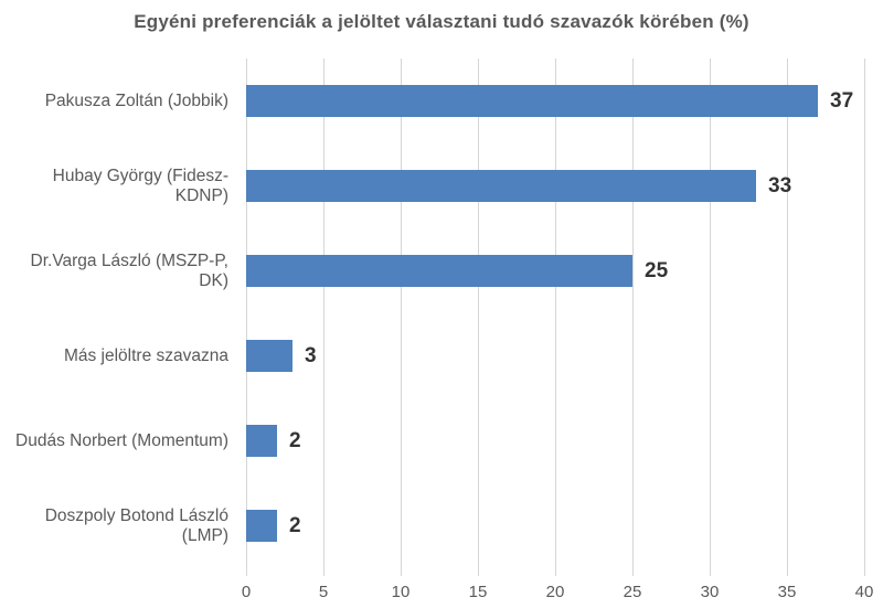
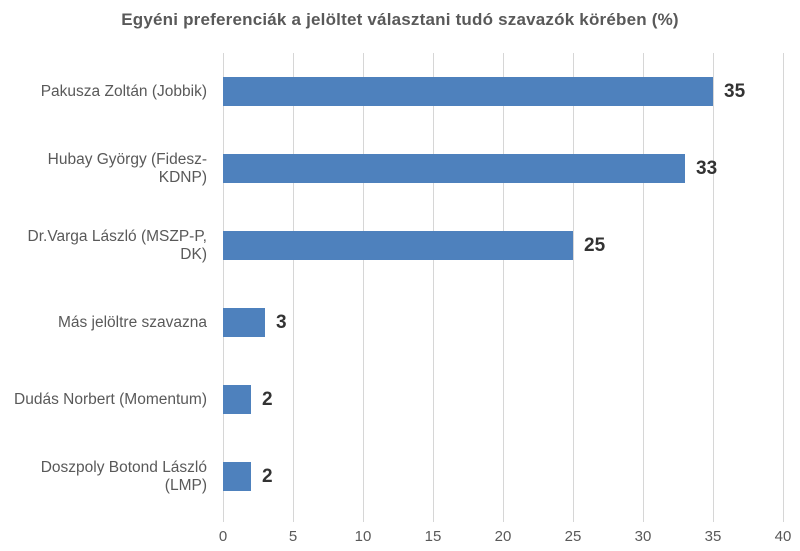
Pakusza Zoltán (Jobbik): 37 -> 35
